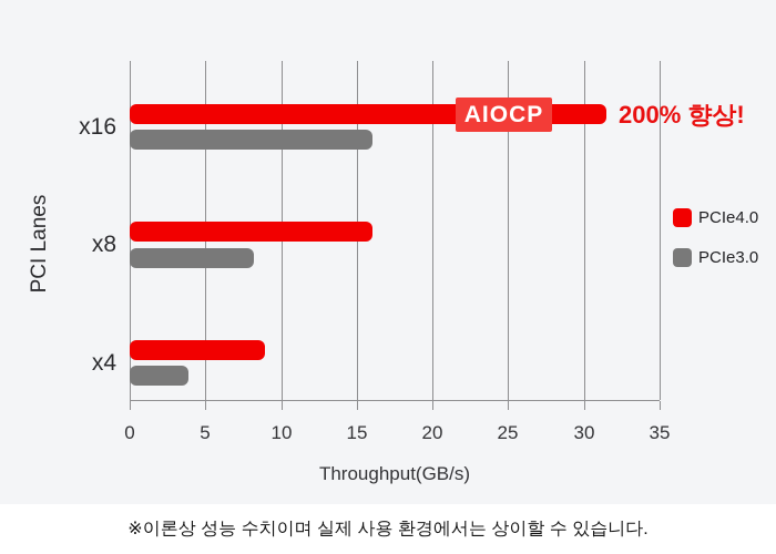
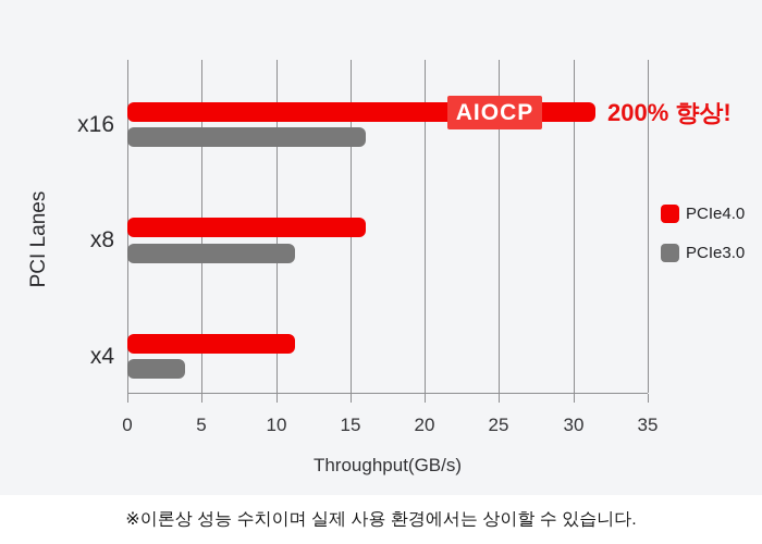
PCIe3.0/x8: 8.2 -> 11.3
PCIe4.0/x4: 8.9 -> 11.3
